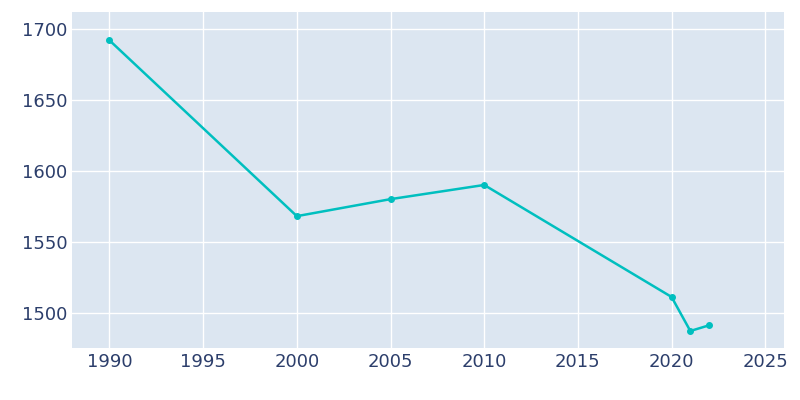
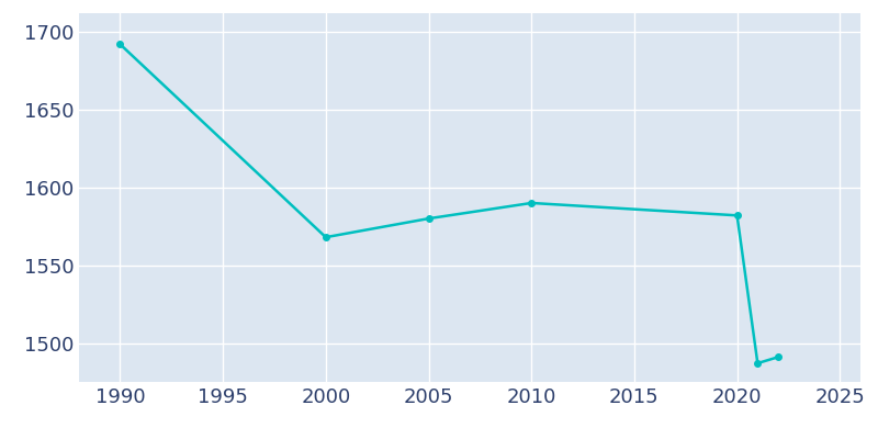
2020: 1511 -> 1582
